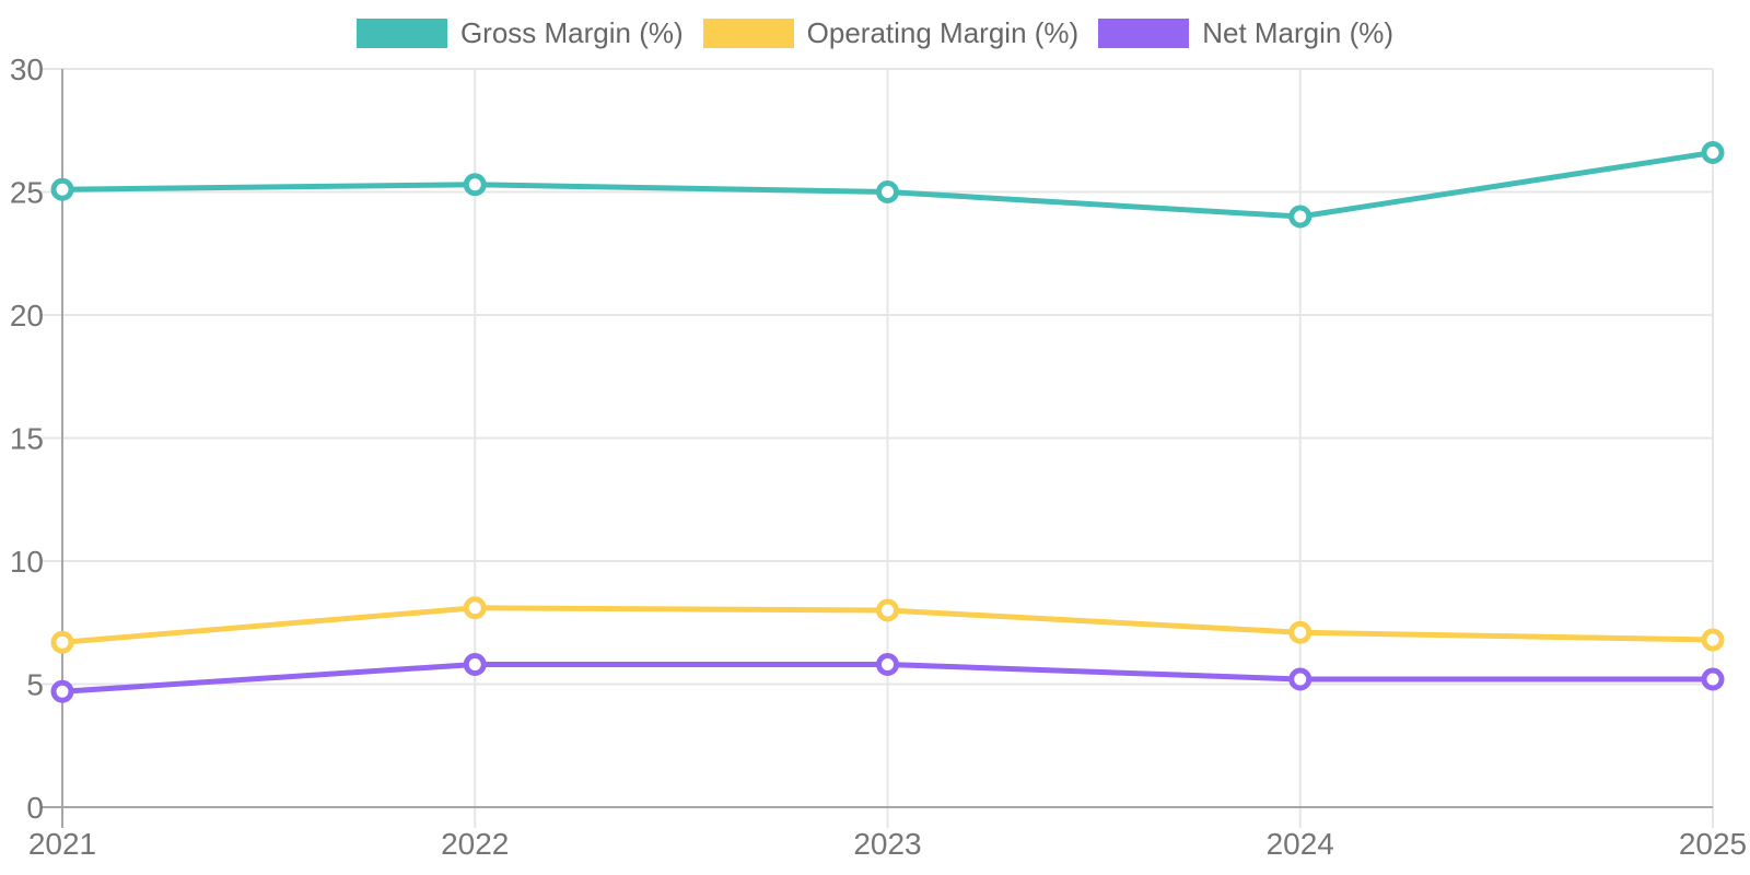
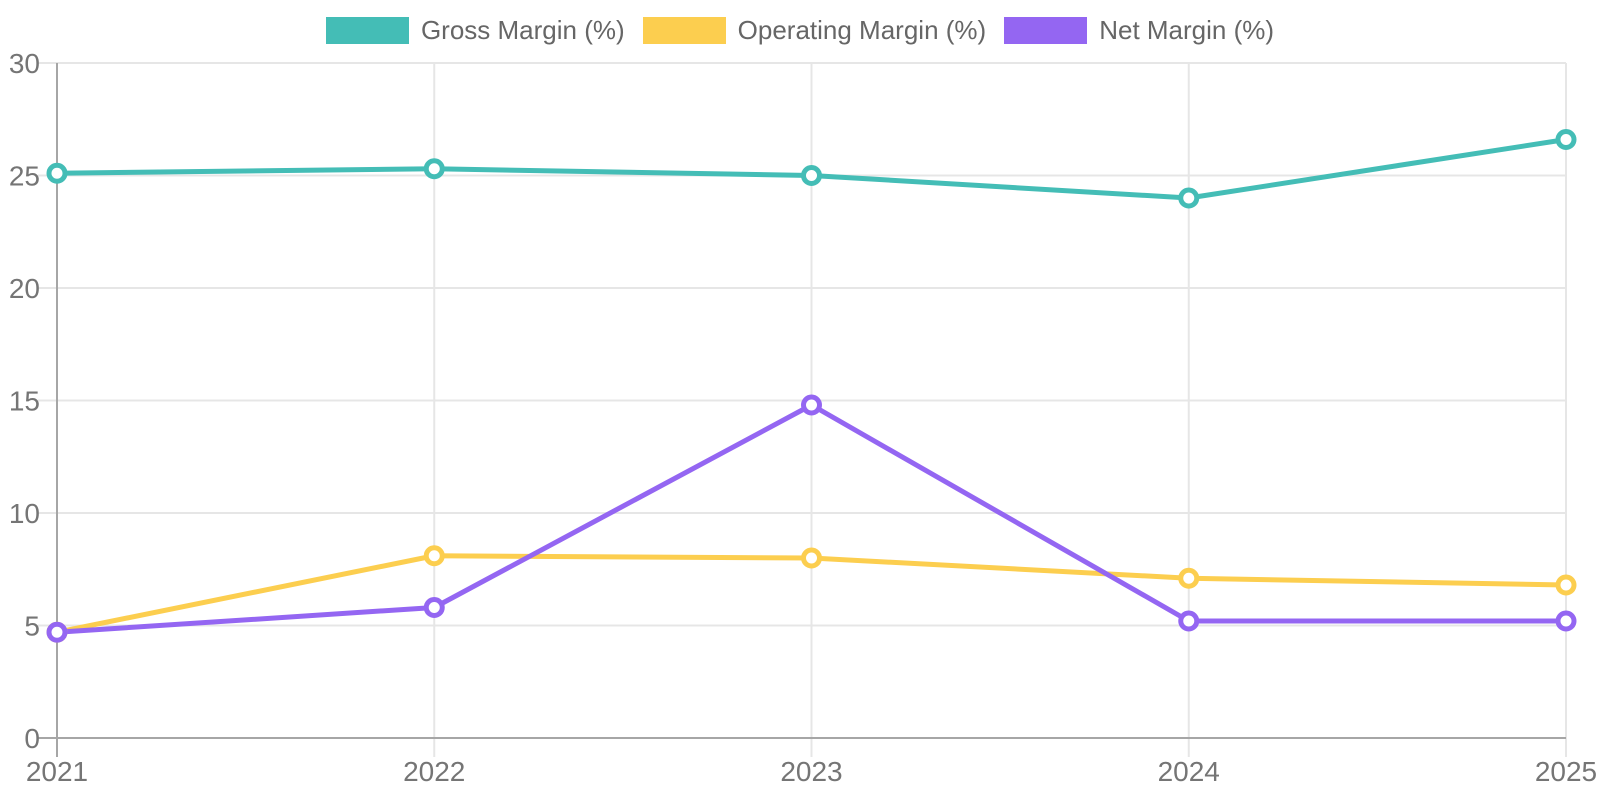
Operating Margin (%)/2021: 6.7 -> 4.7
Net Margin (%)/2023: 5.8 -> 14.8
